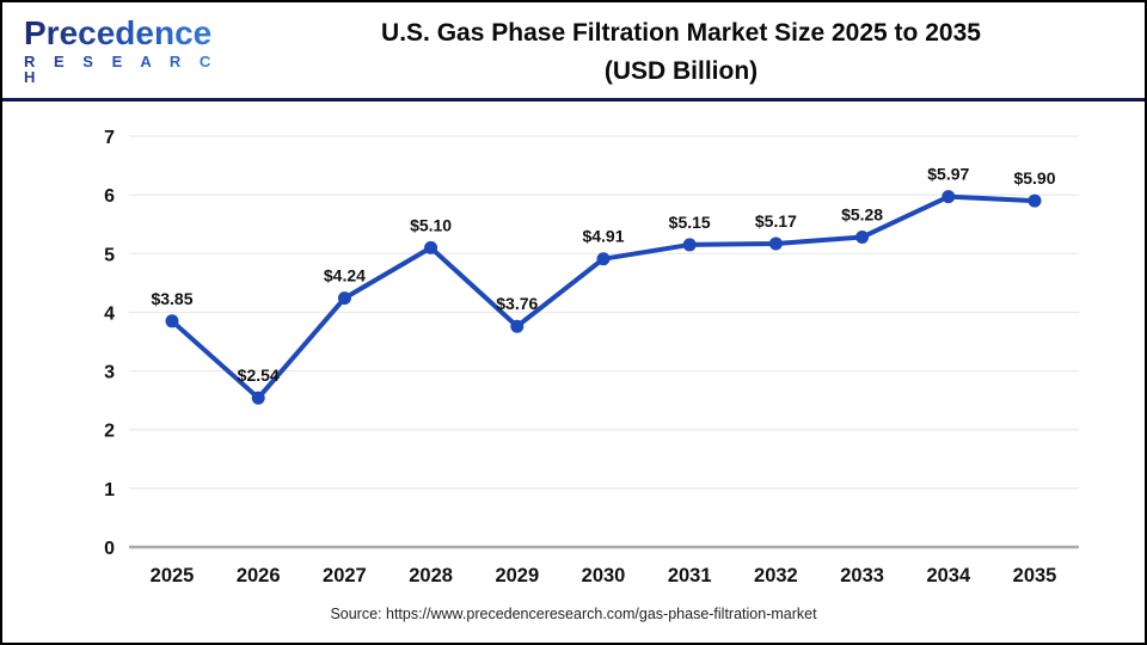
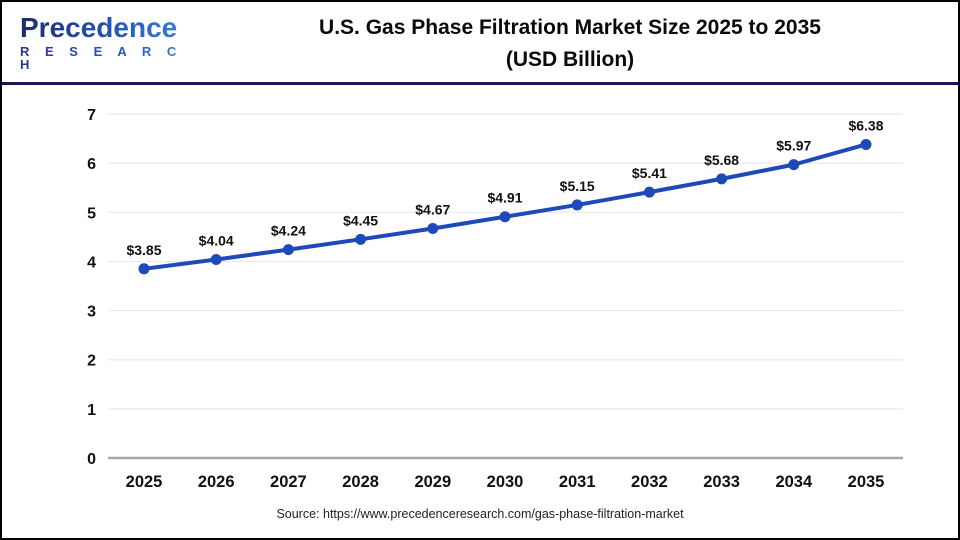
2026: $2.54 -> $4.04
2028: $5.10 -> $4.45
2029: $3.76 -> $4.67
2032: $5.17 -> $5.41
2033: $5.28 -> $5.68
2035: $5.90 -> $6.38
